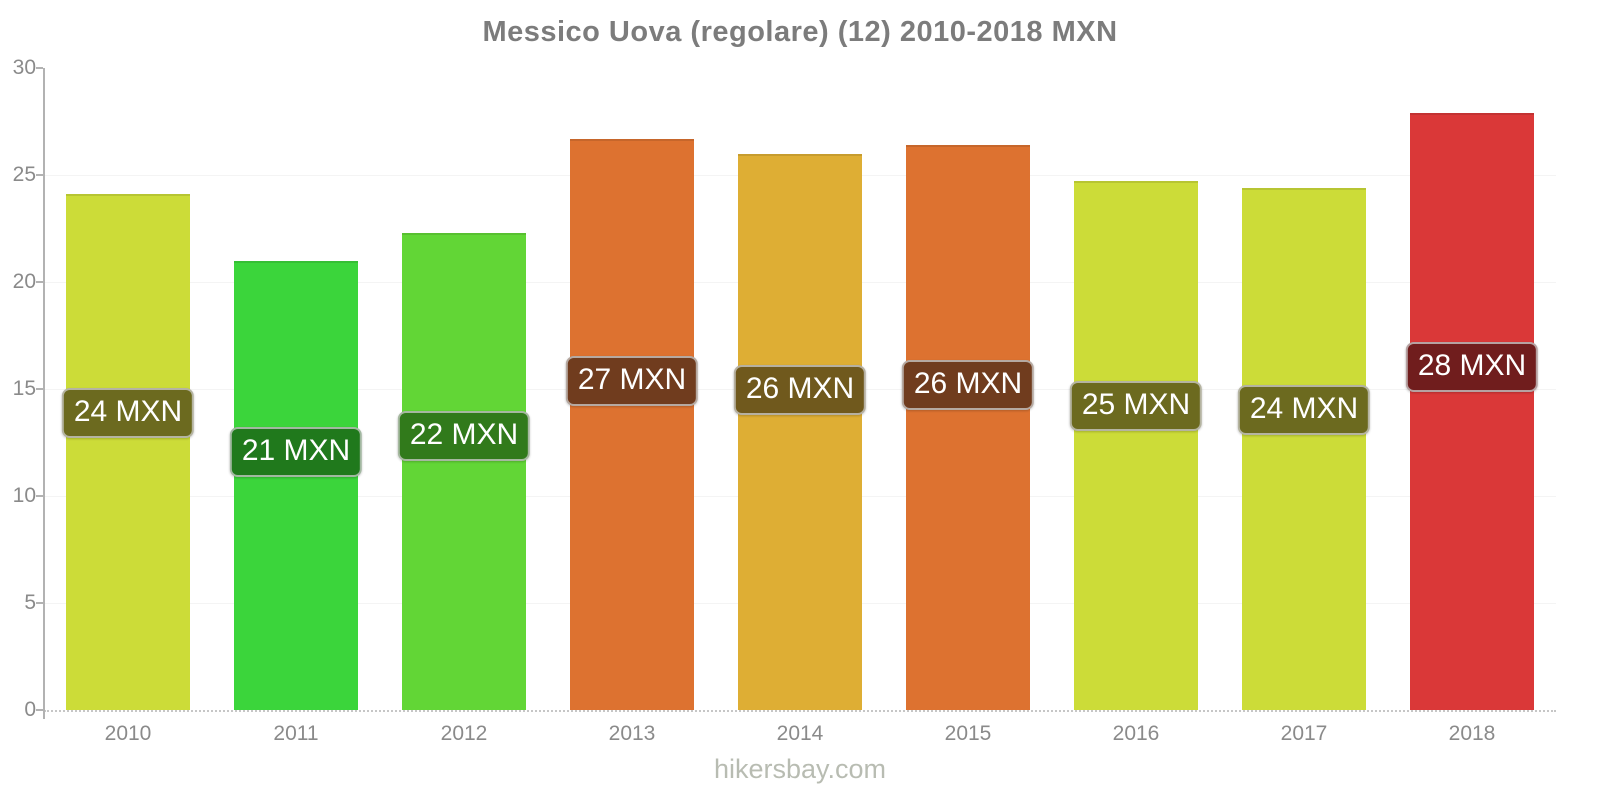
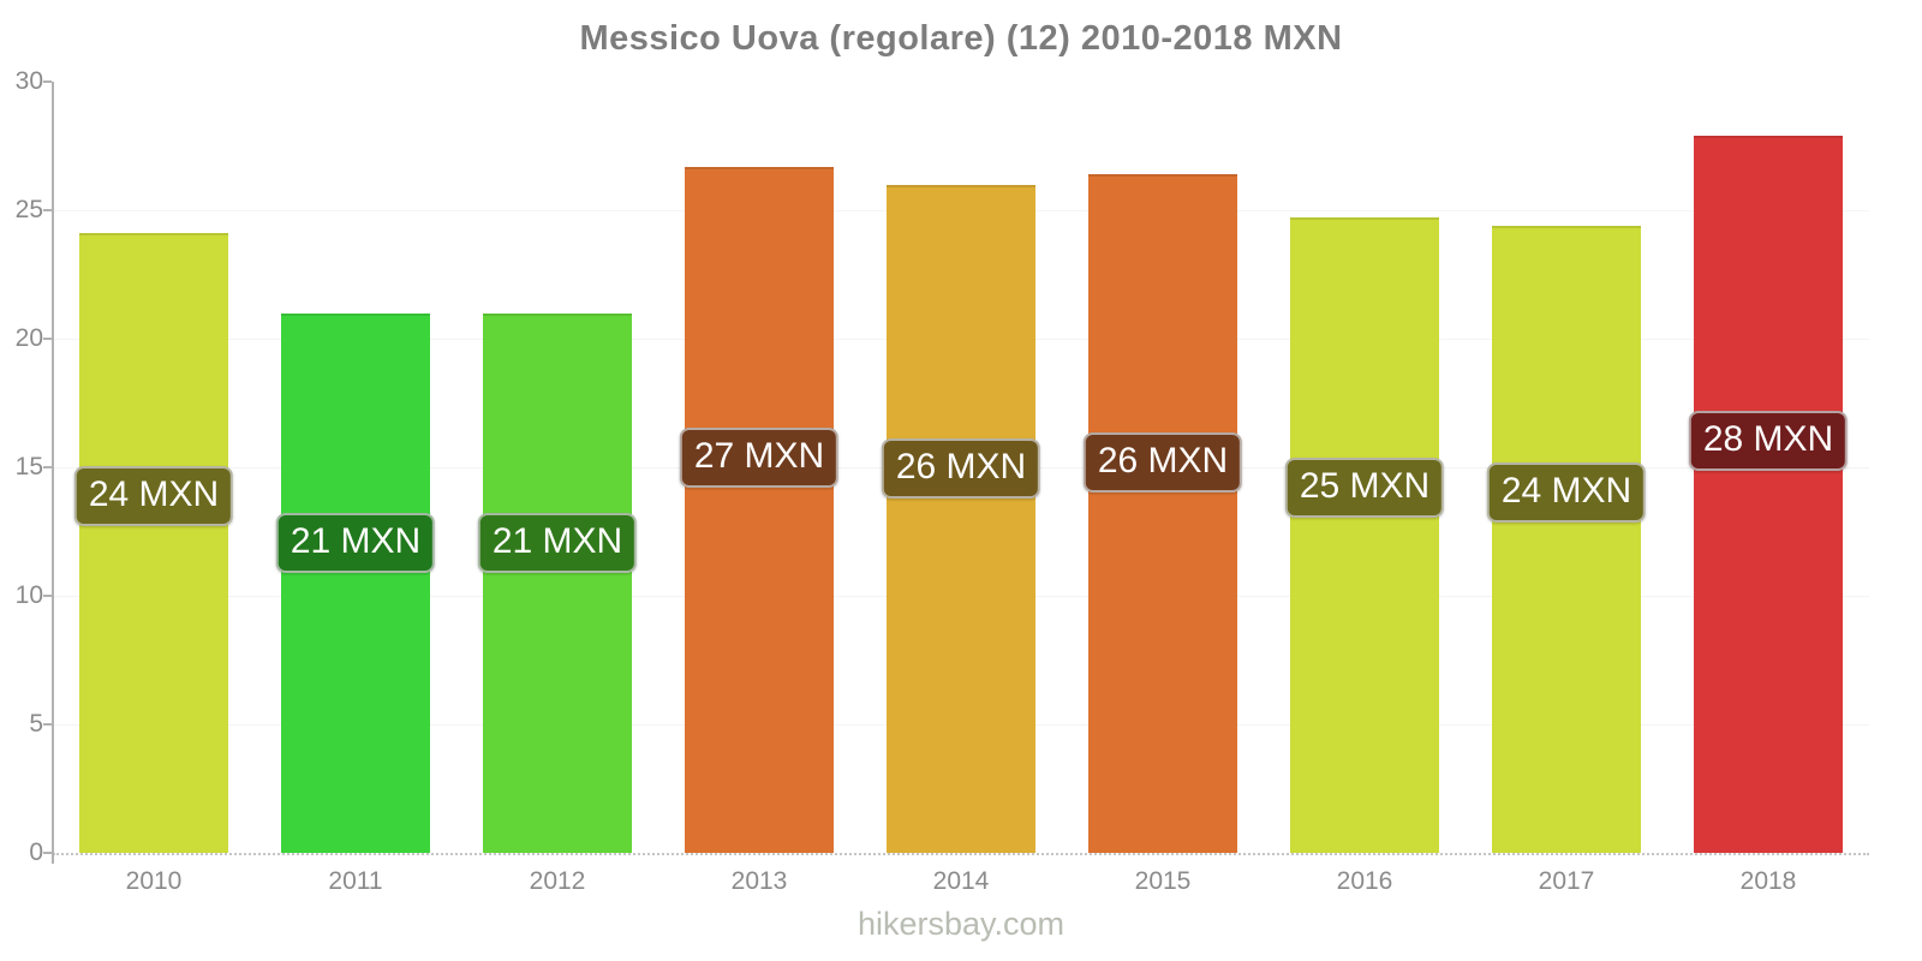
2012: 22 -> 21
